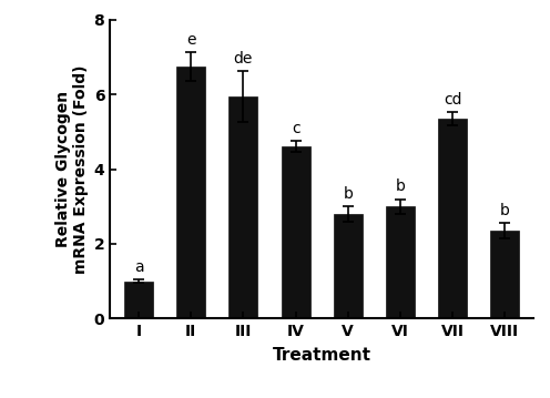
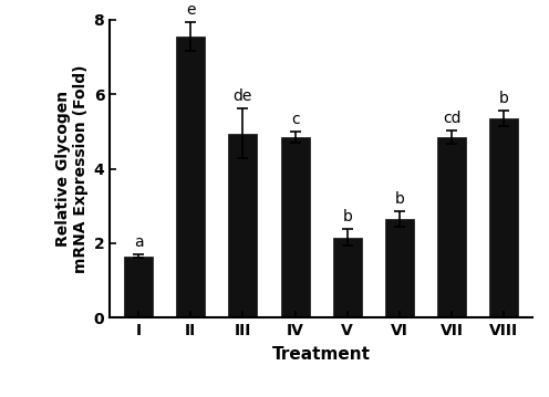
I: 1.00 -> 1.65
II: 6.75 -> 7.55
III: 5.95 -> 4.95
IV: 4.60 -> 4.85
V: 2.80 -> 2.15
VI: 3.00 -> 2.65
VII: 5.35 -> 4.85
VIII: 2.35 -> 5.35
